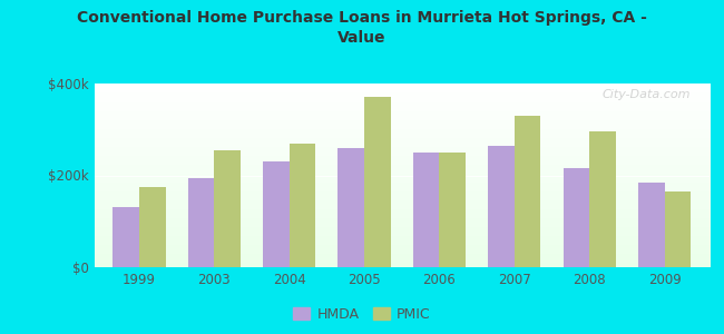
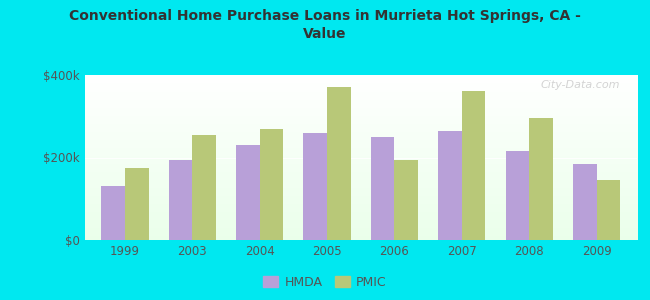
PMIC/2006: $250k -> $195k
PMIC/2007: $330k -> $360k
PMIC/2009: $165k -> $145k
